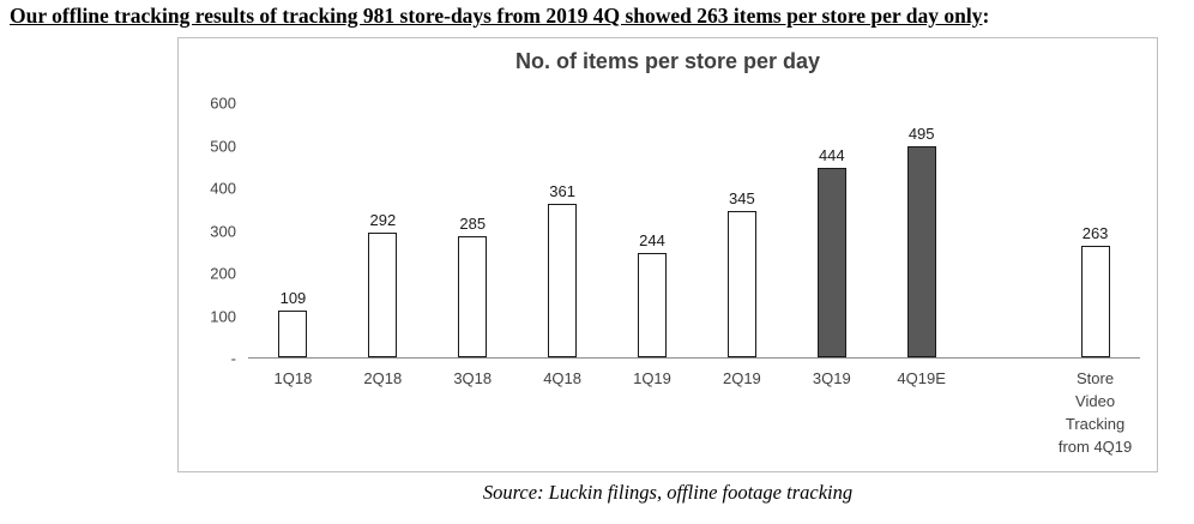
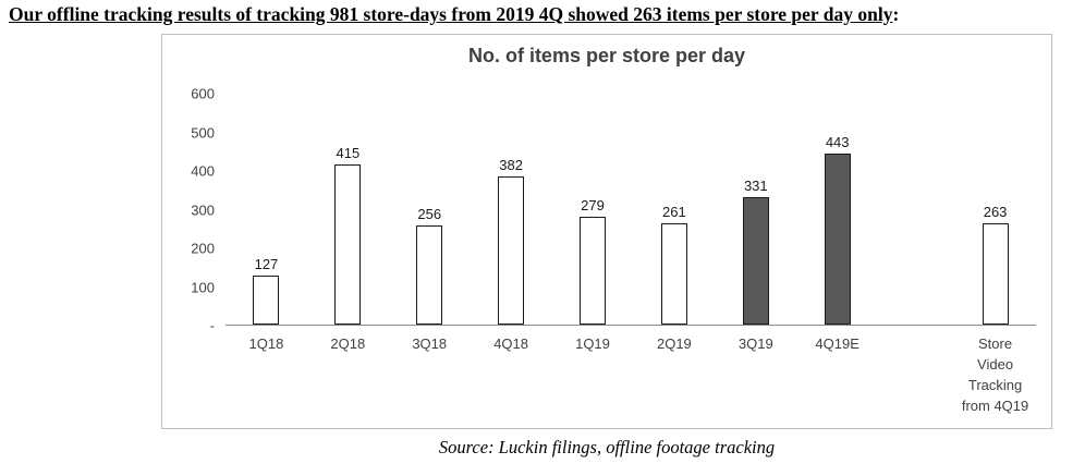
1Q18: 109 -> 127
2Q18: 292 -> 415
3Q18: 285 -> 256
4Q18: 361 -> 382
1Q19: 244 -> 279
2Q19: 345 -> 261
3Q19: 444 -> 331
4Q19E: 495 -> 443
